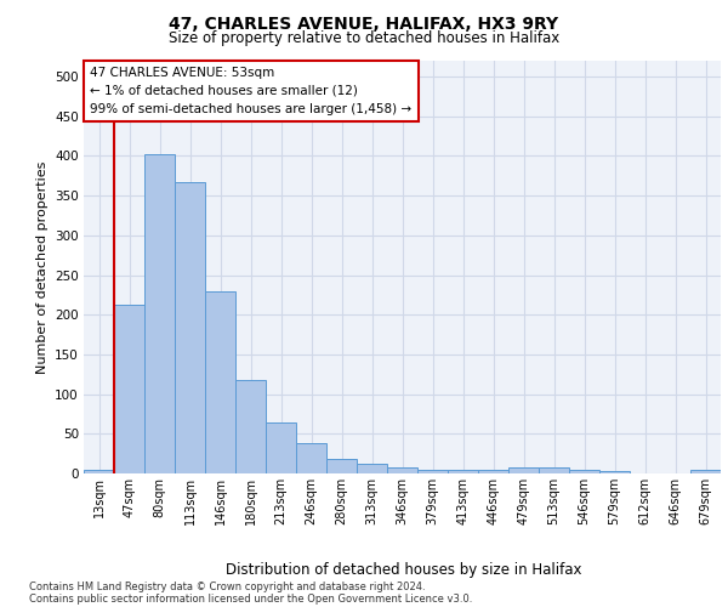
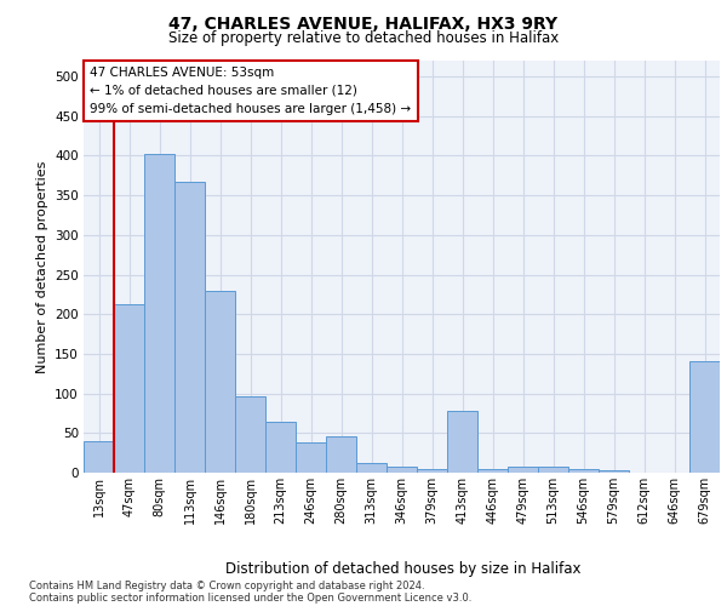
13sqm: 5 -> 40
180sqm: 118 -> 96
280sqm: 18 -> 46
413sqm: 5 -> 78
679sqm: 4 -> 140
